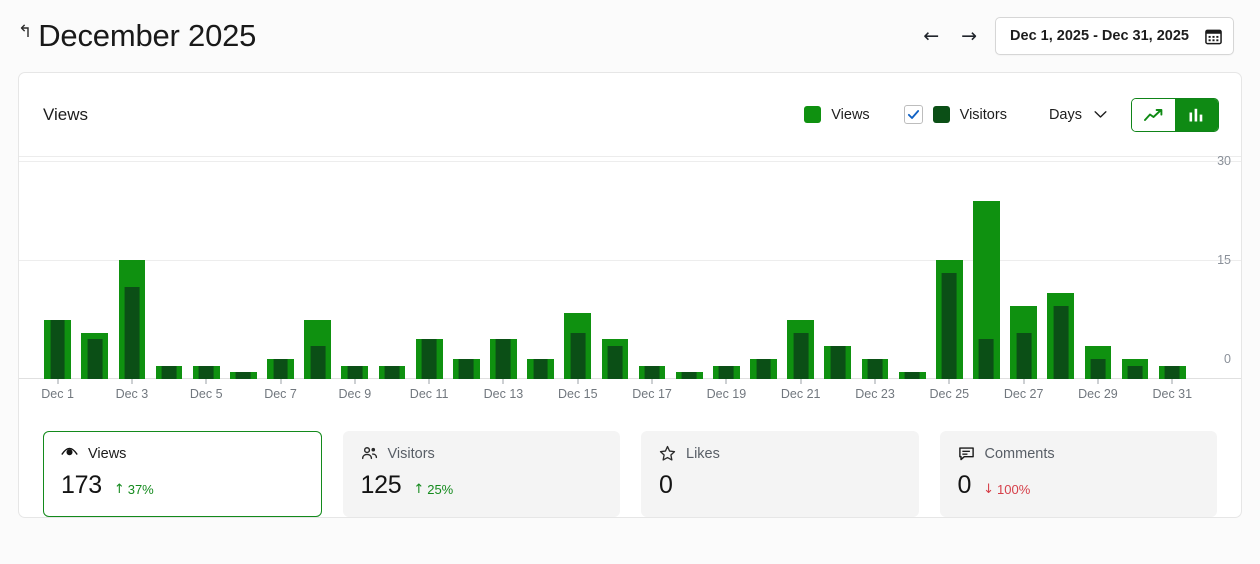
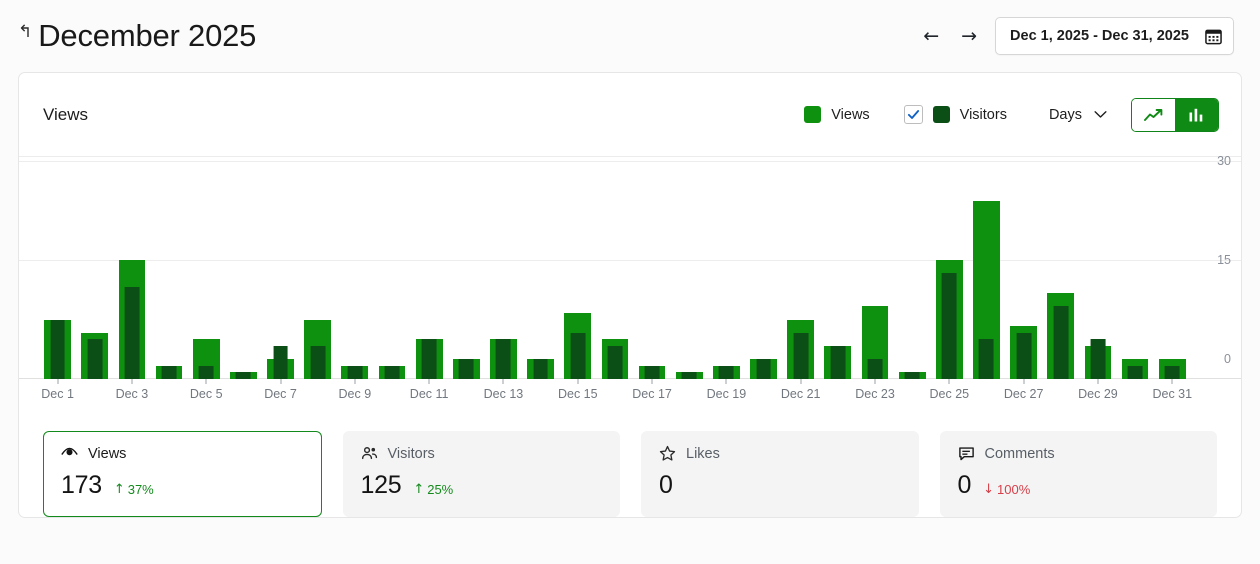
Views/Dec 5: 2 -> 6
Visitors/Dec 7: 3 -> 5
Views/Dec 23: 3 -> 11
Views/Dec 27: 11 -> 8
Visitors/Dec 29: 3 -> 6
Views/Dec 31: 2 -> 3
